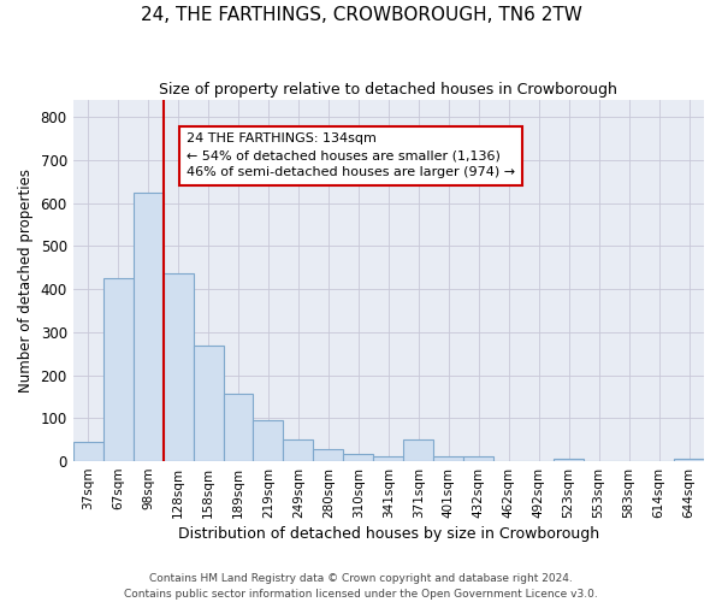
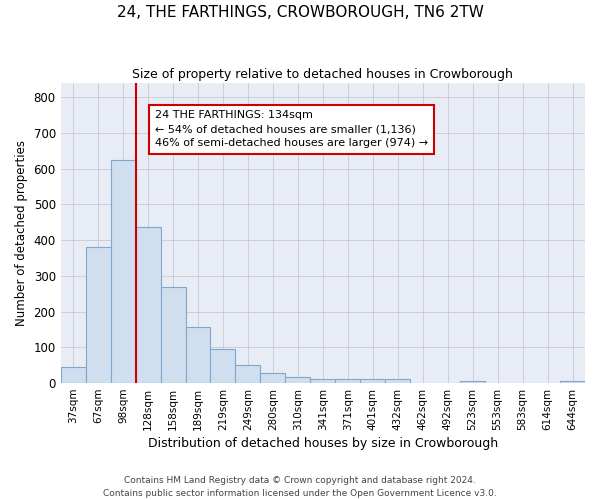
67sqm: 425 -> 381
371sqm: 50 -> 11
